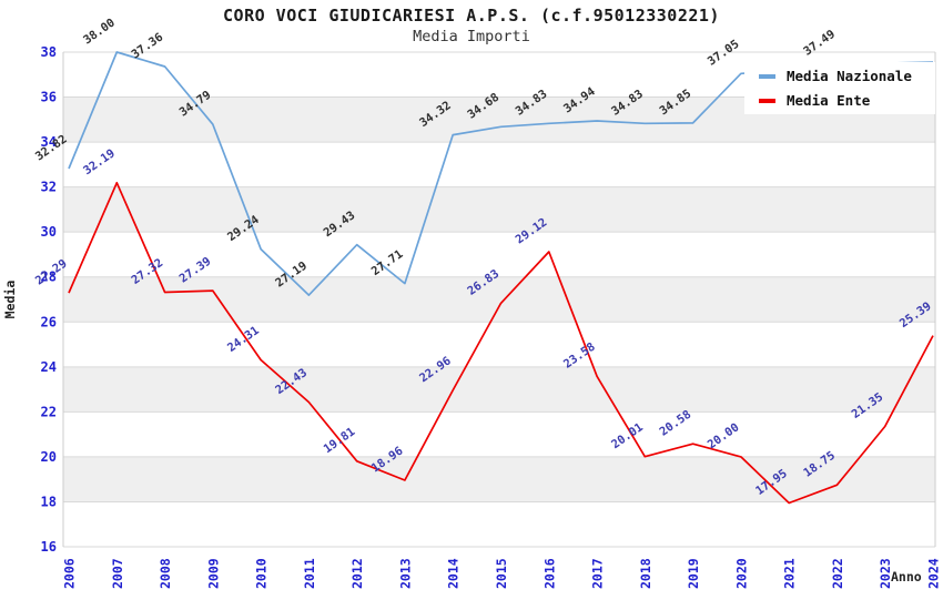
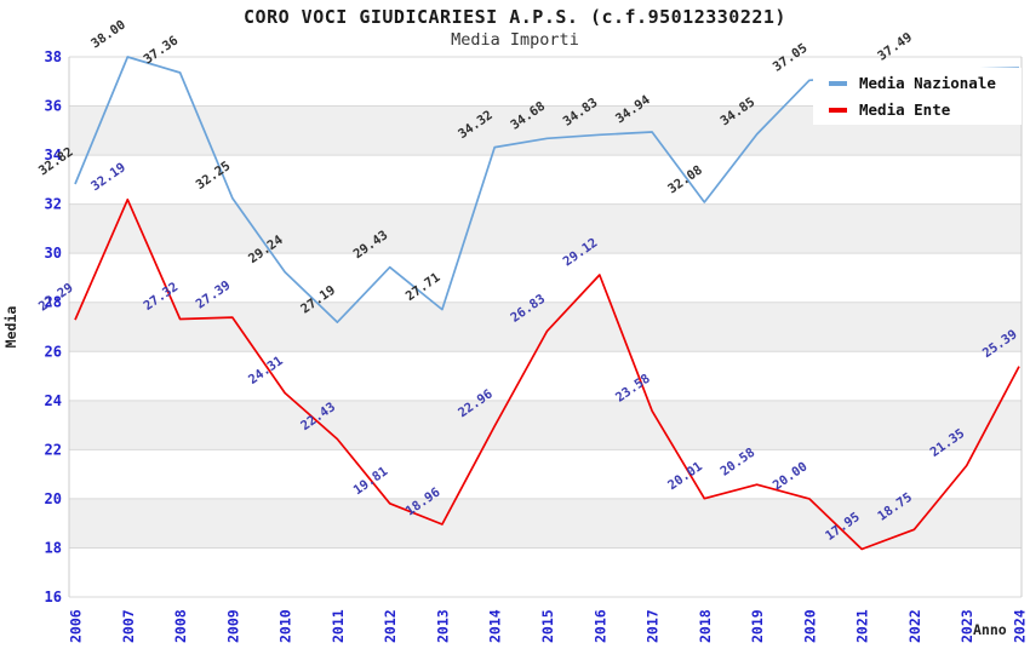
Media Nazionale/2009: 34.79 -> 32.25
Media Nazionale/2018: 34.83 -> 32.08
